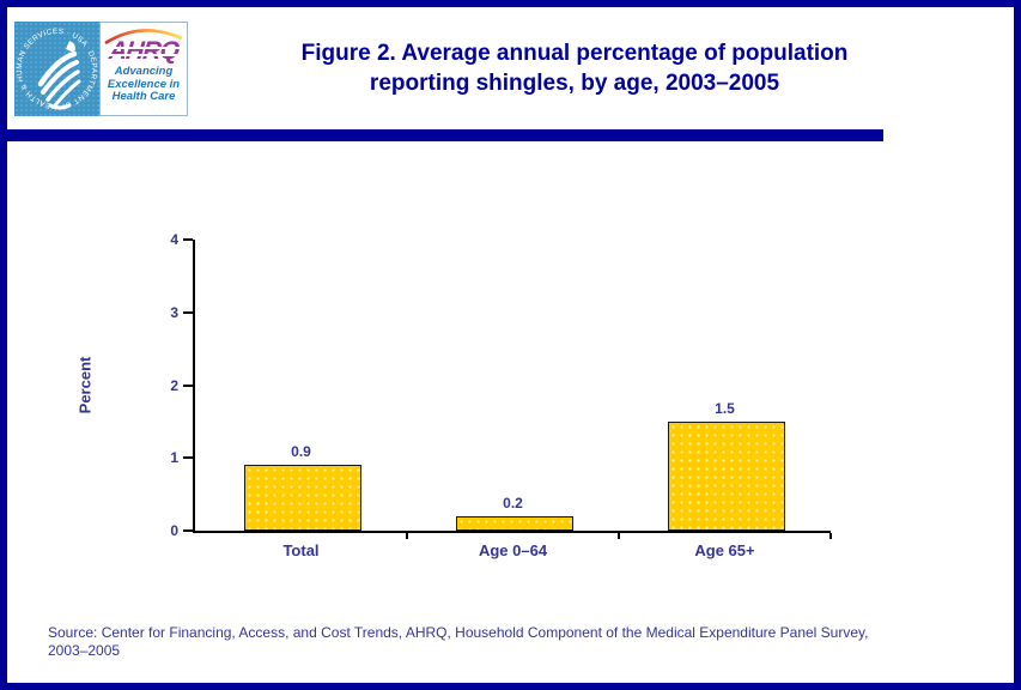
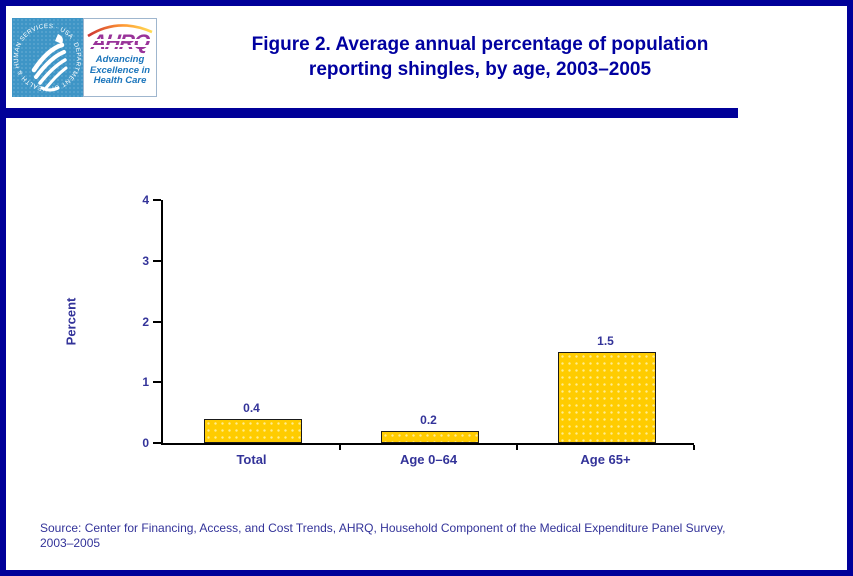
Total: 0.9 -> 0.4
